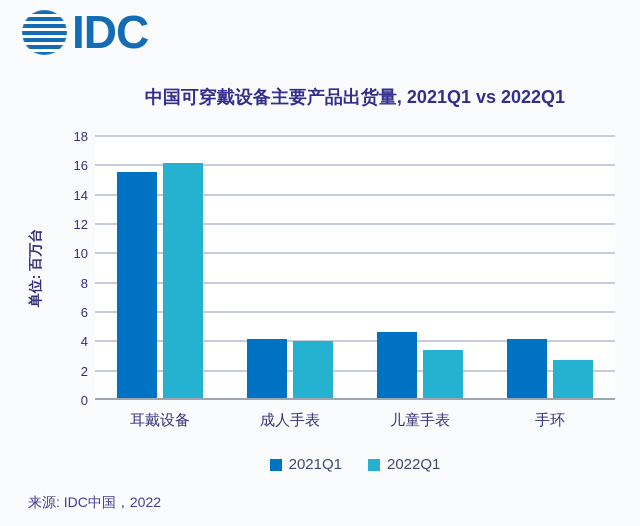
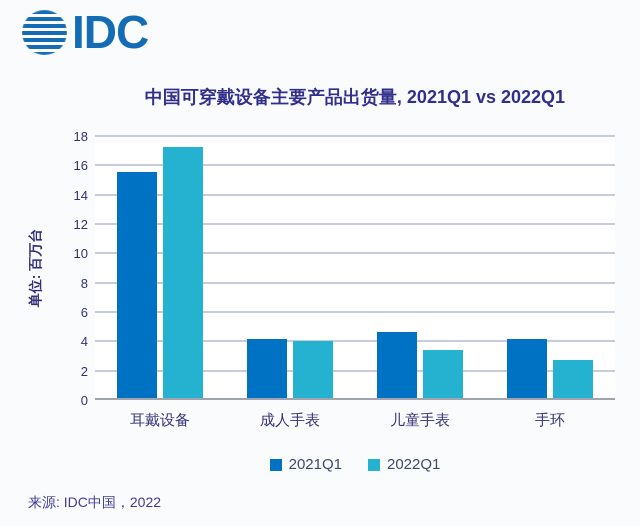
2022Q1/耳戴设备: 16.0 -> 17.1
